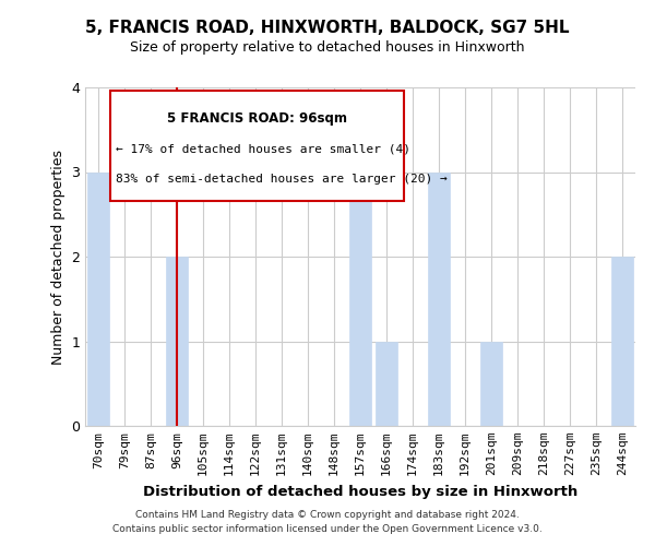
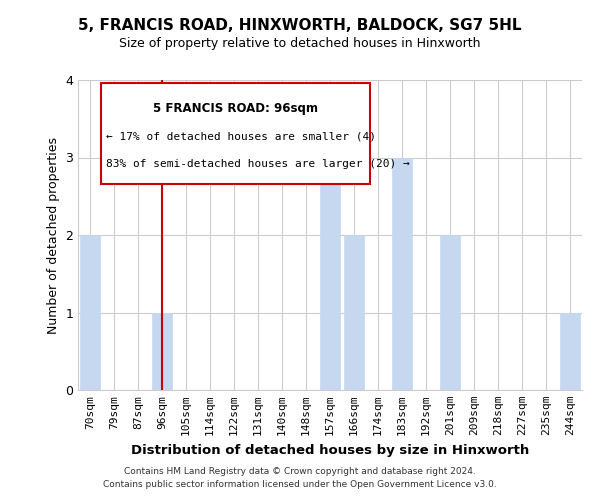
70sqm: 3 -> 2
96sqm: 2 -> 1
166sqm: 1 -> 2
201sqm: 1 -> 2
244sqm: 2 -> 1
